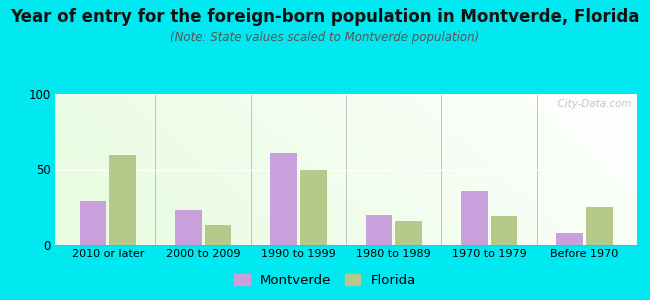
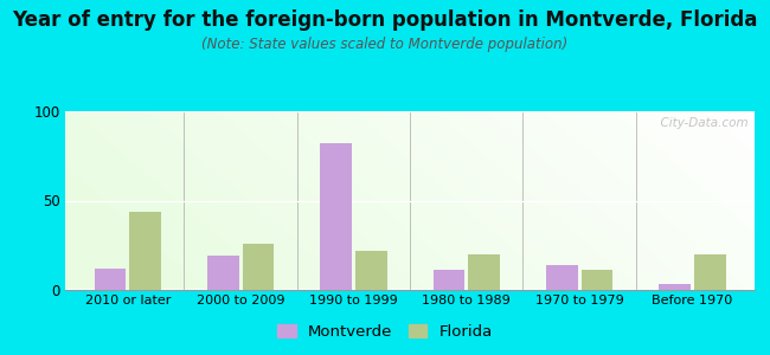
Montverde/2010 or later: 29 -> 12
Florida/2010 or later: 60 -> 44
Montverde/2000 to 2009: 23 -> 19
Florida/2000 to 2009: 13 -> 26
Montverde/1990 to 1999: 61 -> 82
Florida/1990 to 1999: 50 -> 22
Montverde/1980 to 1989: 20 -> 11
Florida/1980 to 1989: 16 -> 20
Montverde/1970 to 1979: 36 -> 14
Florida/1970 to 1979: 19 -> 11
Montverde/Before 1970: 8 -> 3
Florida/Before 1970: 25 -> 20
